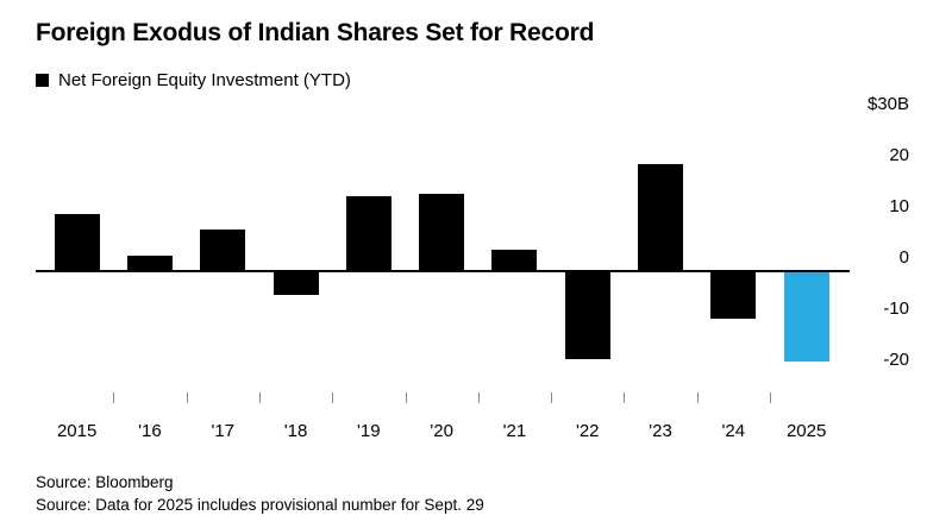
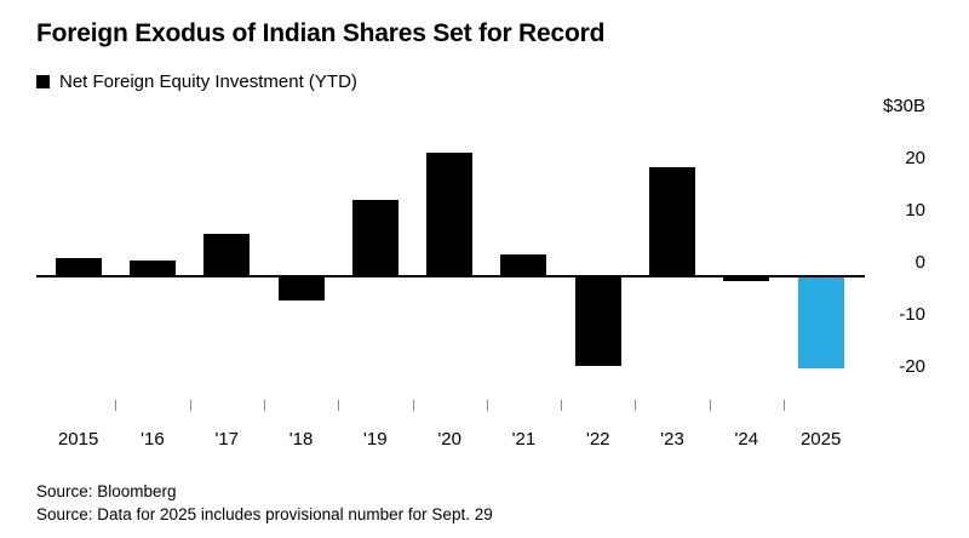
2015: $11B -> $3B
'20: $15B -> $23B
'24: -$9B -> -$1B
